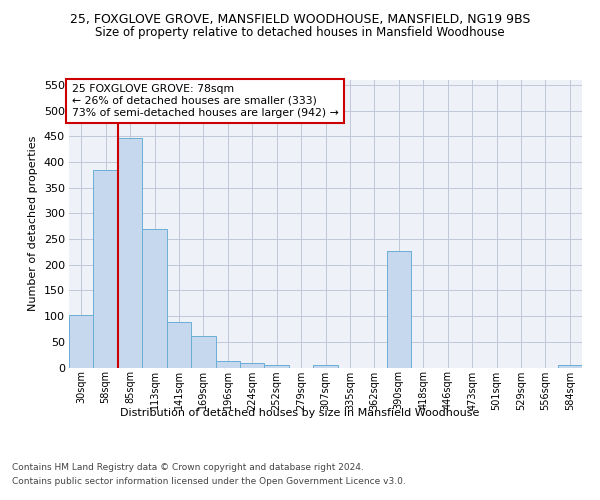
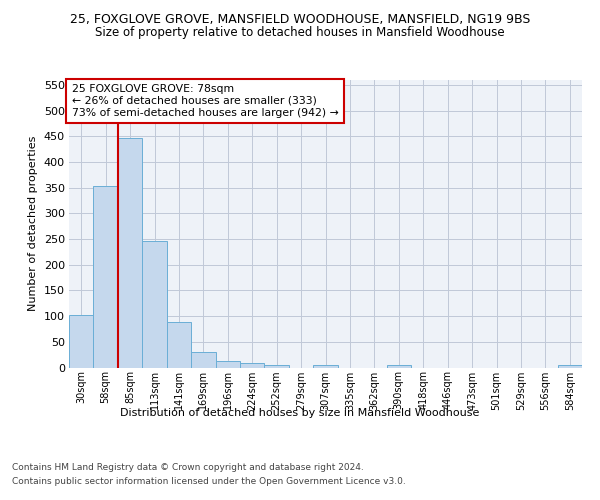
58sqm: 384 -> 353
113sqm: 270 -> 246
169sqm: 62 -> 30
390sqm: 226 -> 5
